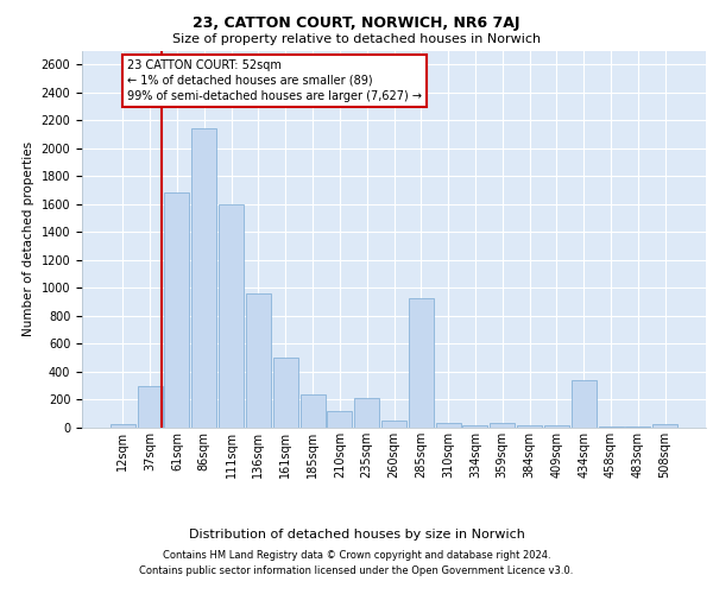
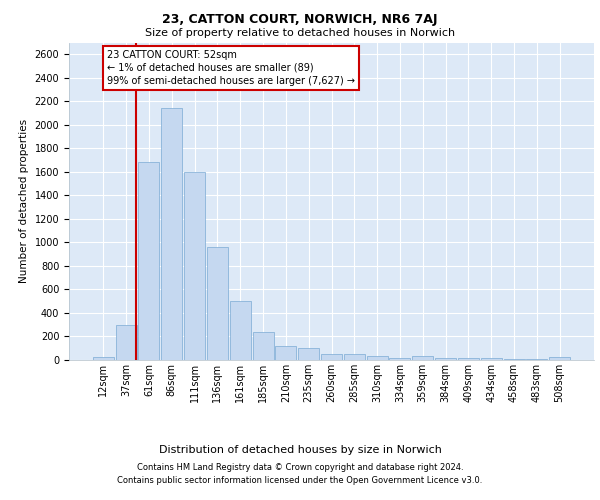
235sqm: 210 -> 100
285sqm: 930 -> 50
434sqm: 340 -> 20
